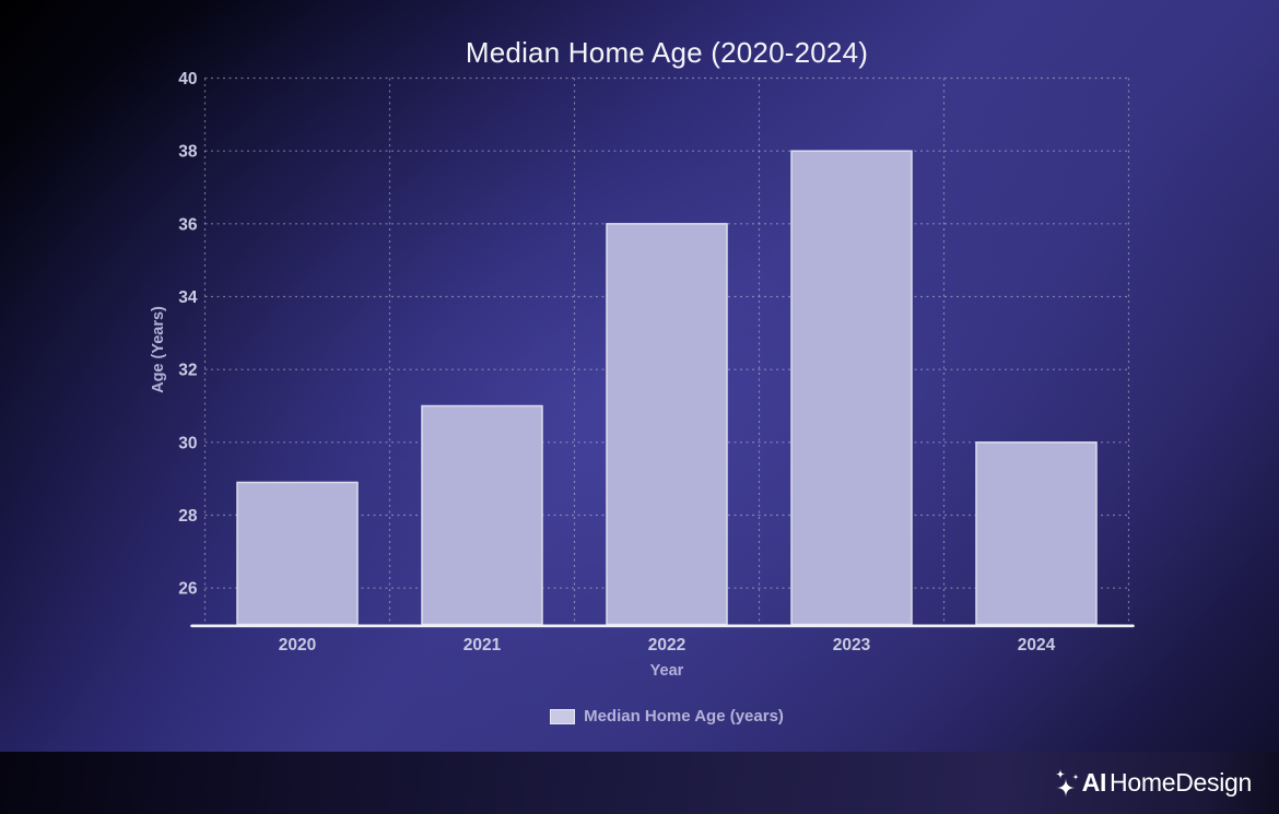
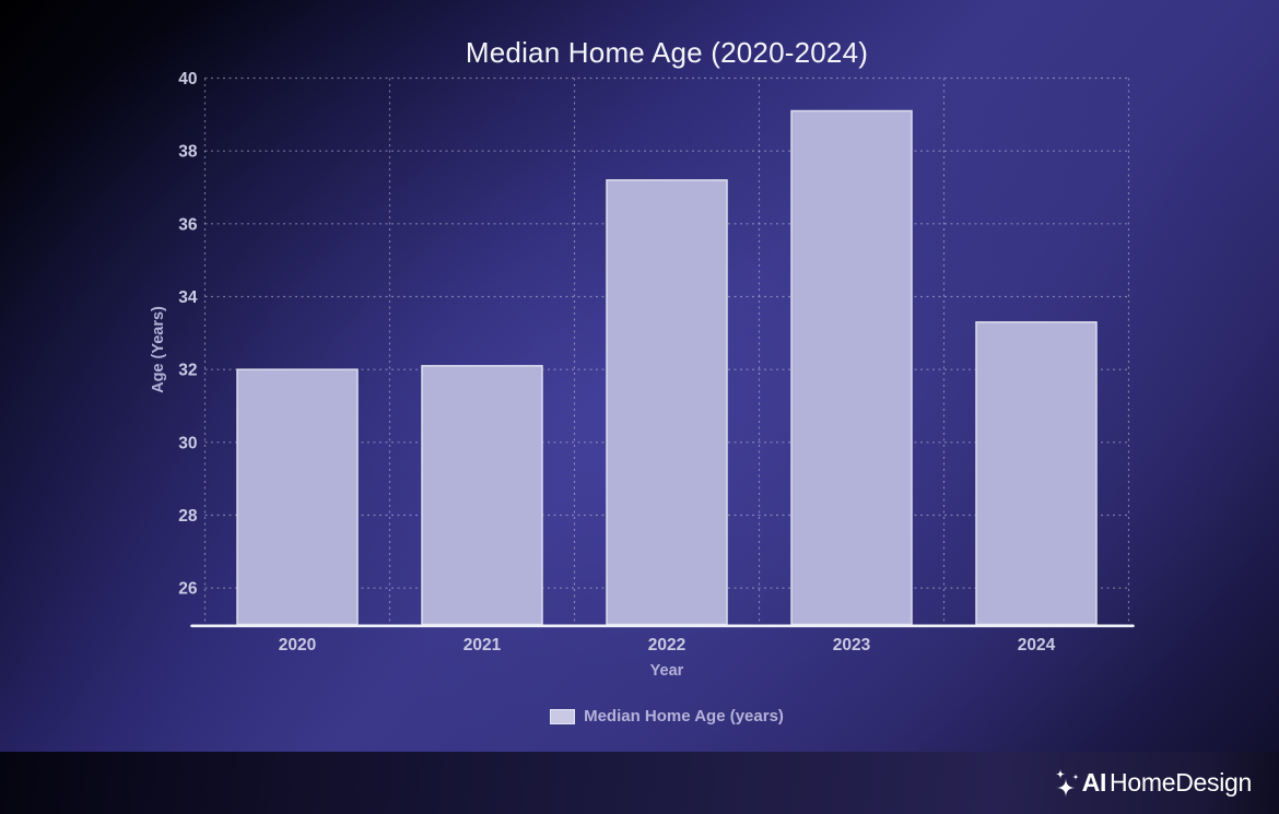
2020: 28.9 -> 32.0
2021: 31.0 -> 32.1
2022: 36.0 -> 37.2
2023: 38.0 -> 39.1
2024: 30.0 -> 33.3
